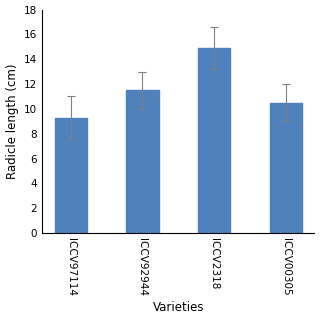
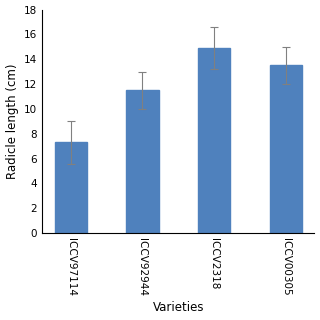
ICCV97114: 9.3 -> 7.3
ICCV00305: 10.5 -> 13.5
